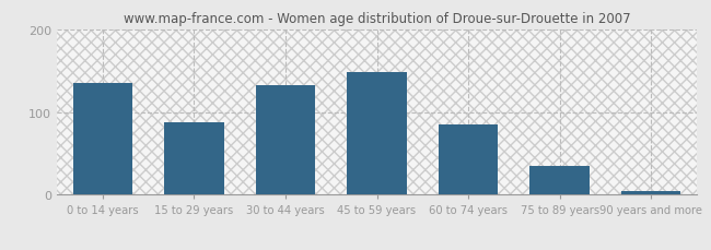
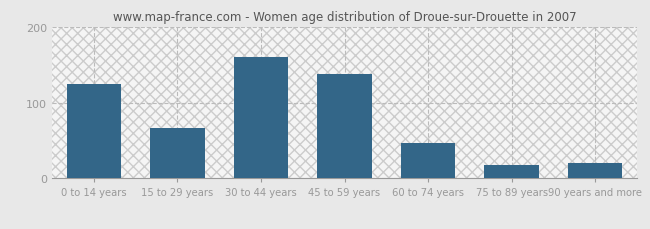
0 to 14 years: 135 -> 124
15 to 29 years: 88 -> 66
30 to 44 years: 132 -> 160
45 to 59 years: 148 -> 138
60 to 74 years: 85 -> 46
75 to 89 years: 35 -> 18
90 years and more: 5 -> 20
